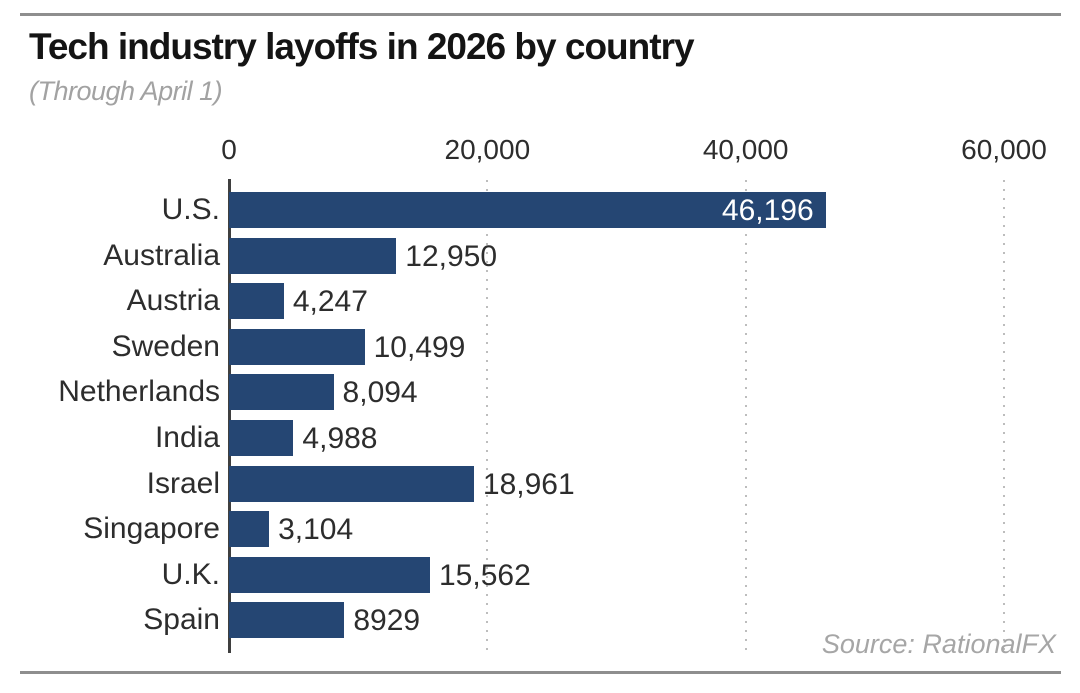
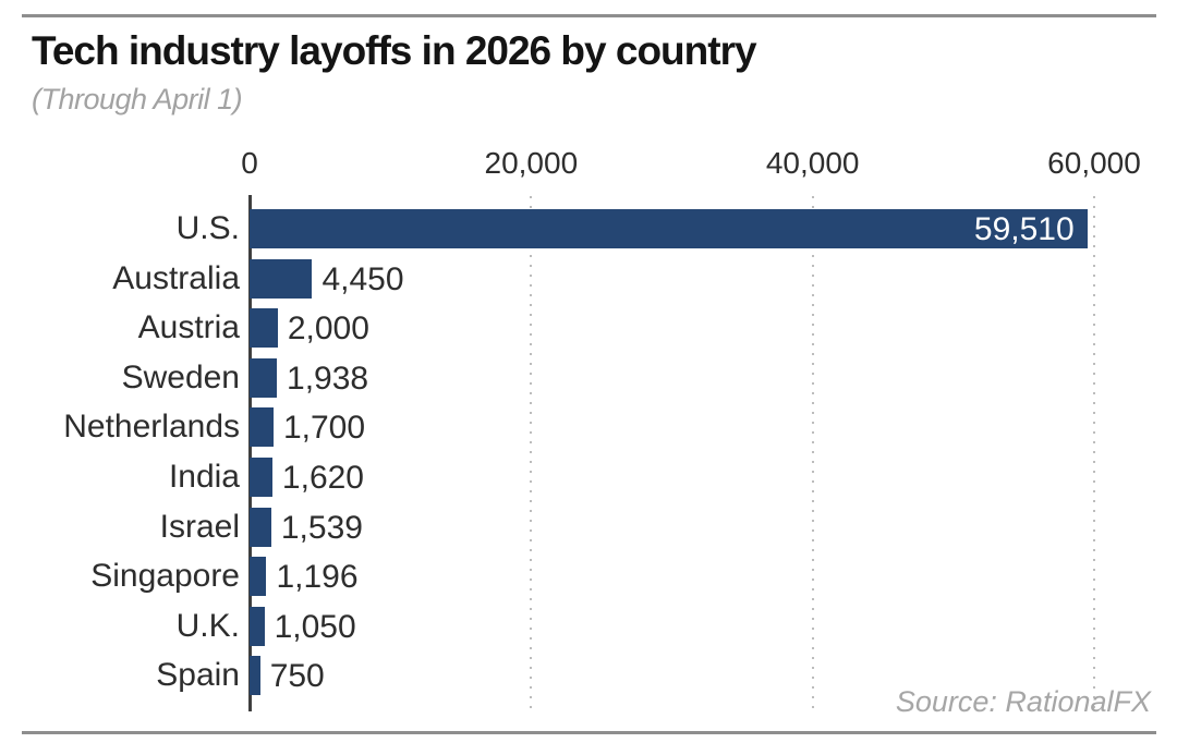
U.S.: 46,196 -> 59,510
Australia: 12,950 -> 4,450
Austria: 4,247 -> 2,000
Sweden: 10,499 -> 1,938
Netherlands: 8,094 -> 1,700
India: 4,988 -> 1,620
Israel: 18,961 -> 1,539
Singapore: 3,104 -> 1,196
U.K.: 15,562 -> 1,050
Spain: 8929 -> 750
